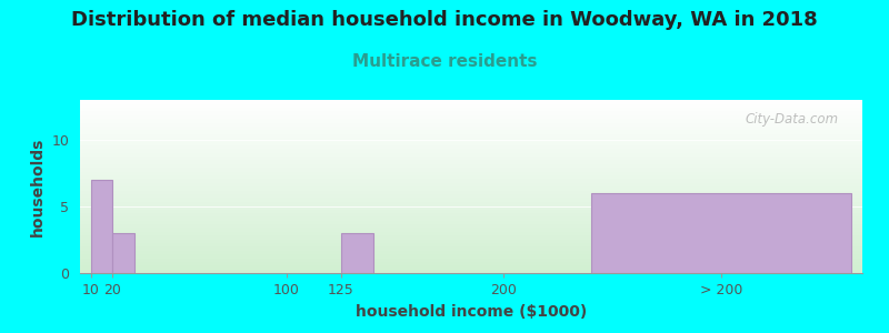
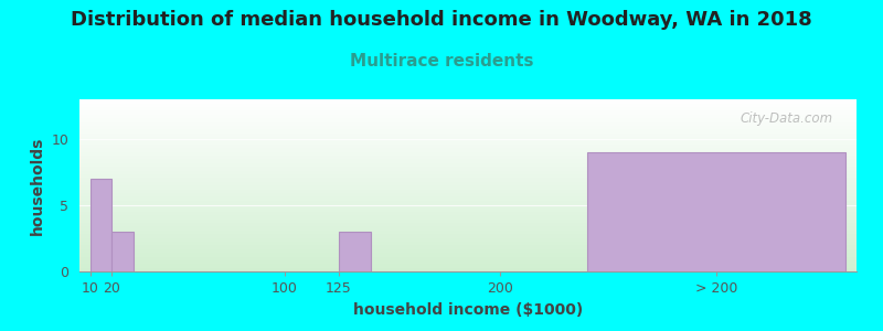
> 200: 6 -> 9
